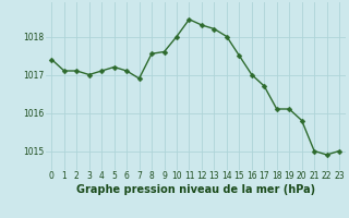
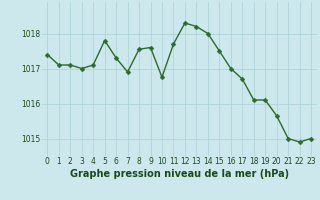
5: 1017.20 -> 1017.80
6: 1017.10 -> 1017.30
10: 1018.00 -> 1016.75
11: 1018.45 -> 1017.70
20: 1015.80 -> 1015.65
